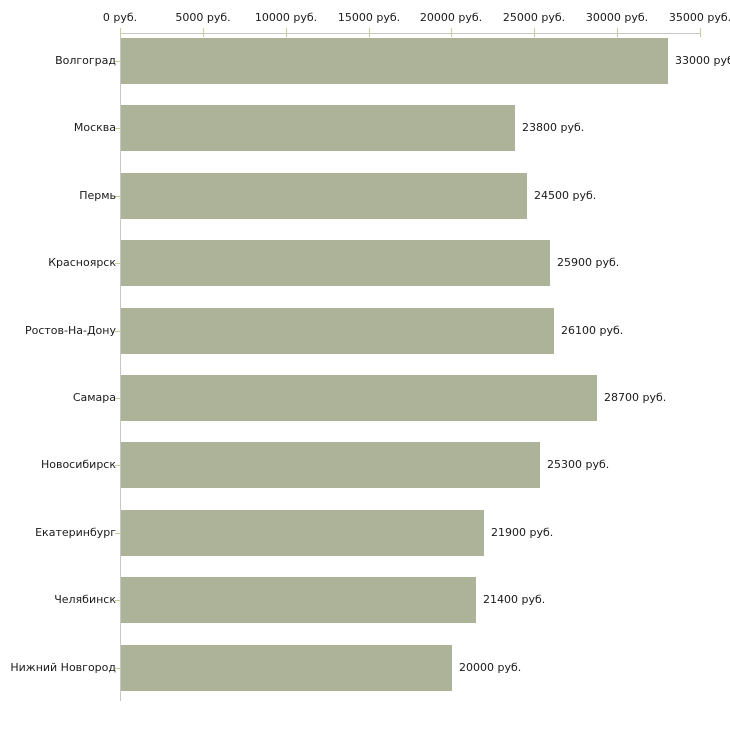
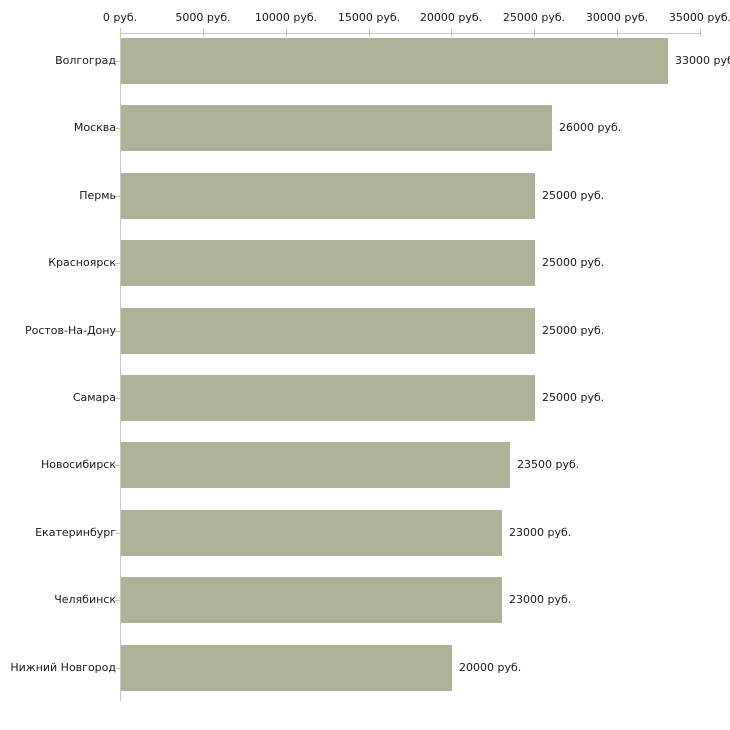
Москва: 23800 -> 26000
Пермь: 24500 -> 25000
Красноярск: 25900 -> 25000
Ростов-На-Дону: 26100 -> 25000
Самара: 28700 -> 25000
Новосибирск: 25300 -> 23500
Екатеринбург: 21900 -> 23000
Челябинск: 21400 -> 23000
